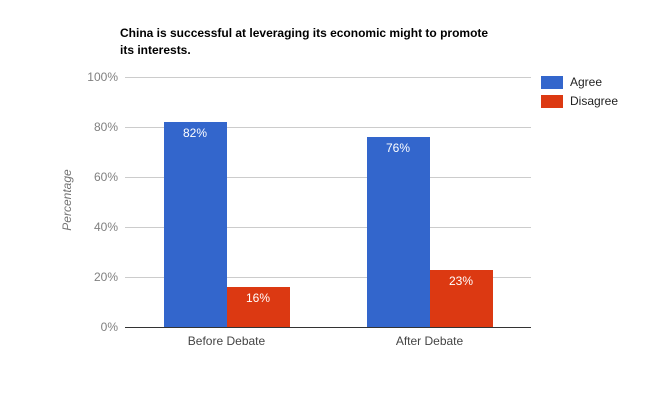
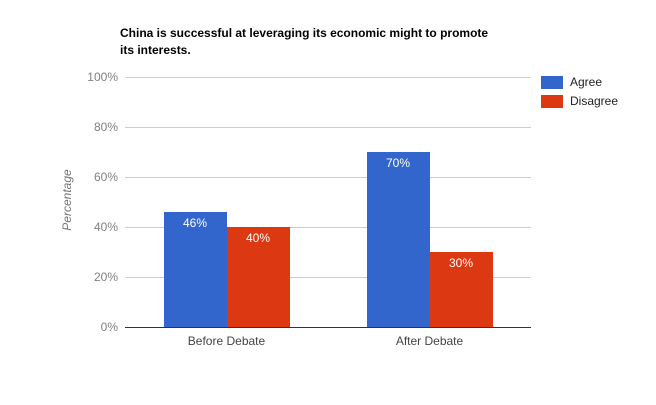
Agree/Before Debate: 82% -> 46%
Disagree/Before Debate: 16% -> 40%
Agree/After Debate: 76% -> 70%
Disagree/After Debate: 23% -> 30%
